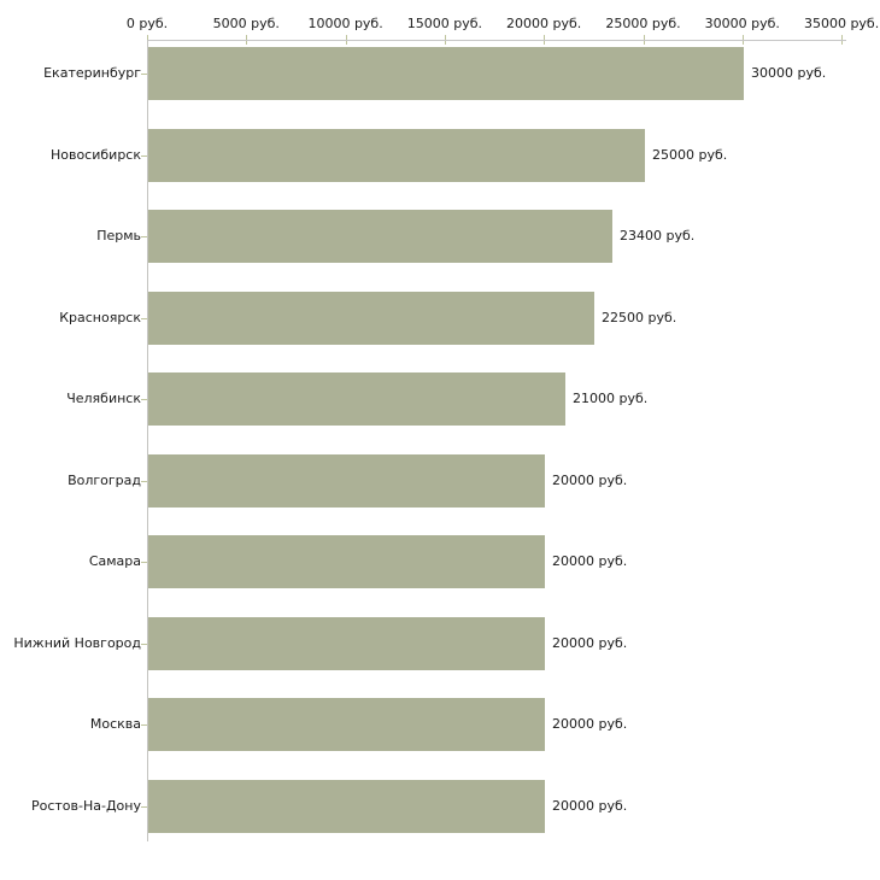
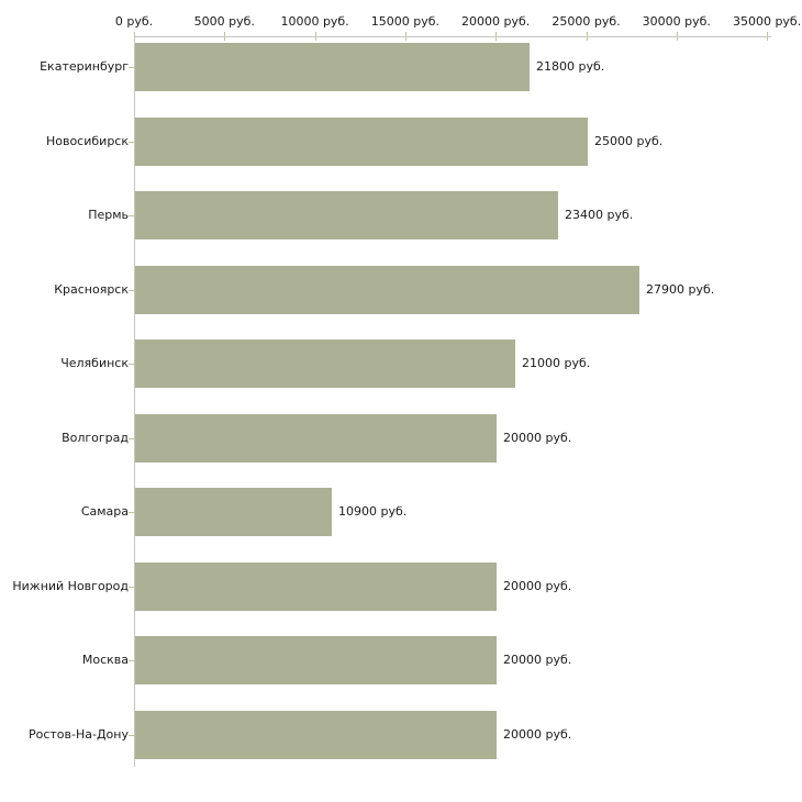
Екатеринбург: 30000 -> 21800
Красноярск: 22500 -> 27900
Самара: 20000 -> 10900
